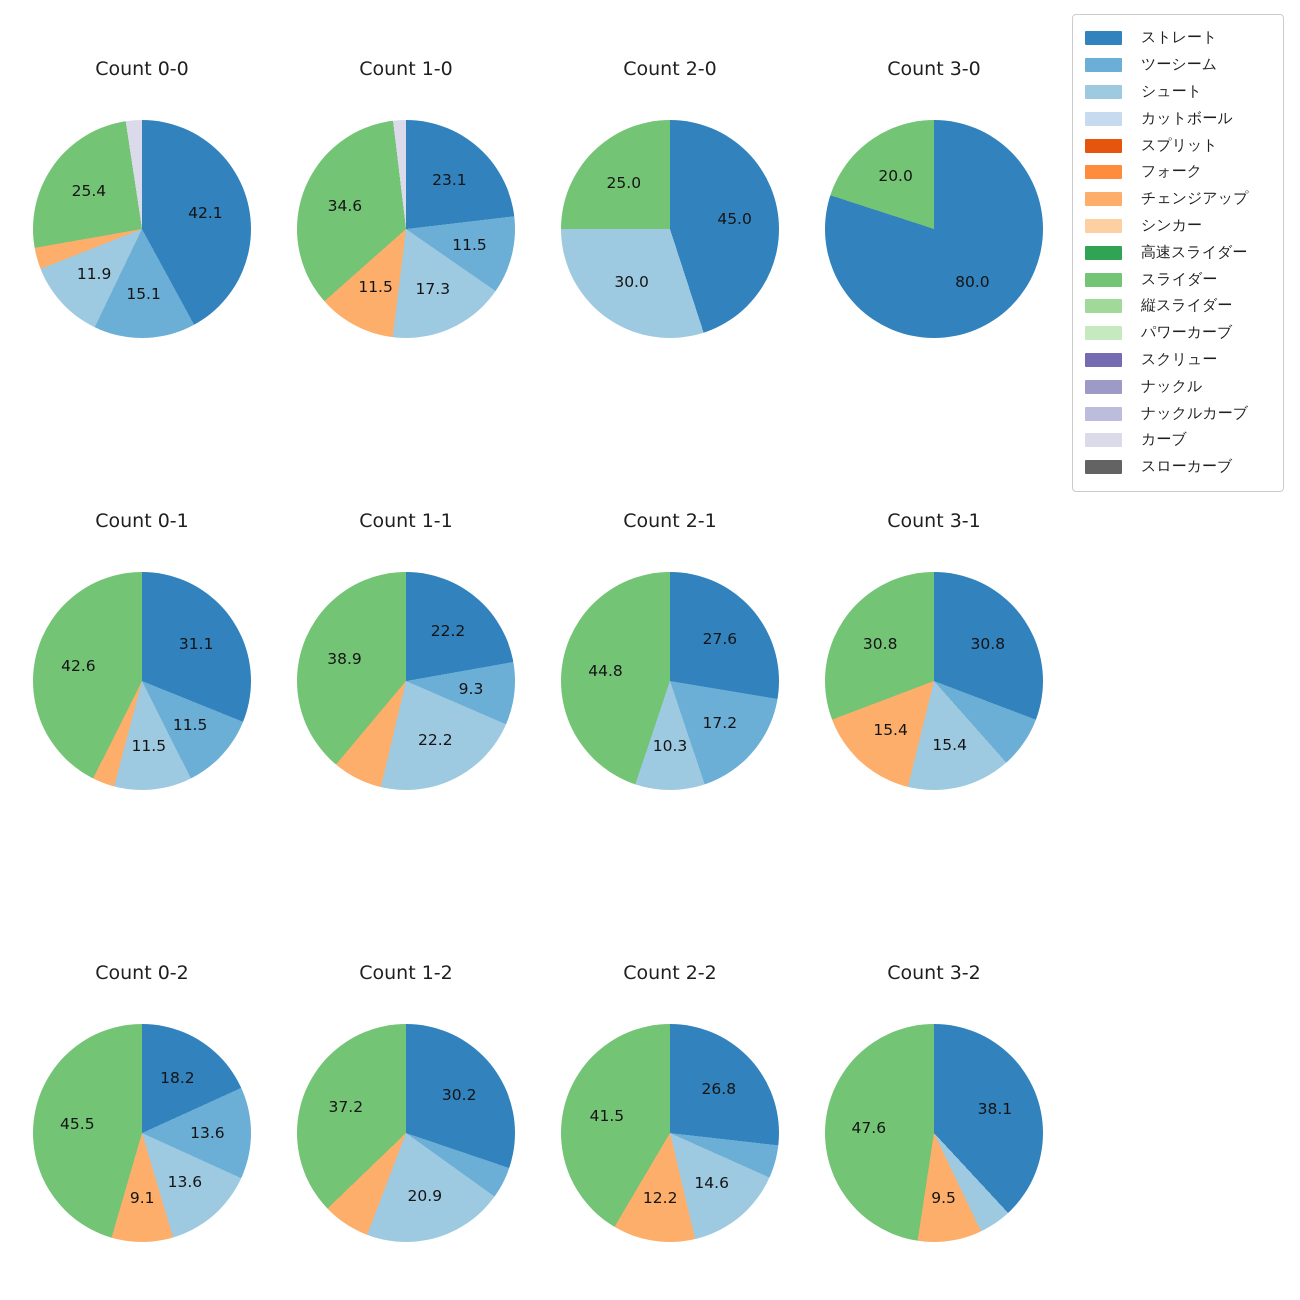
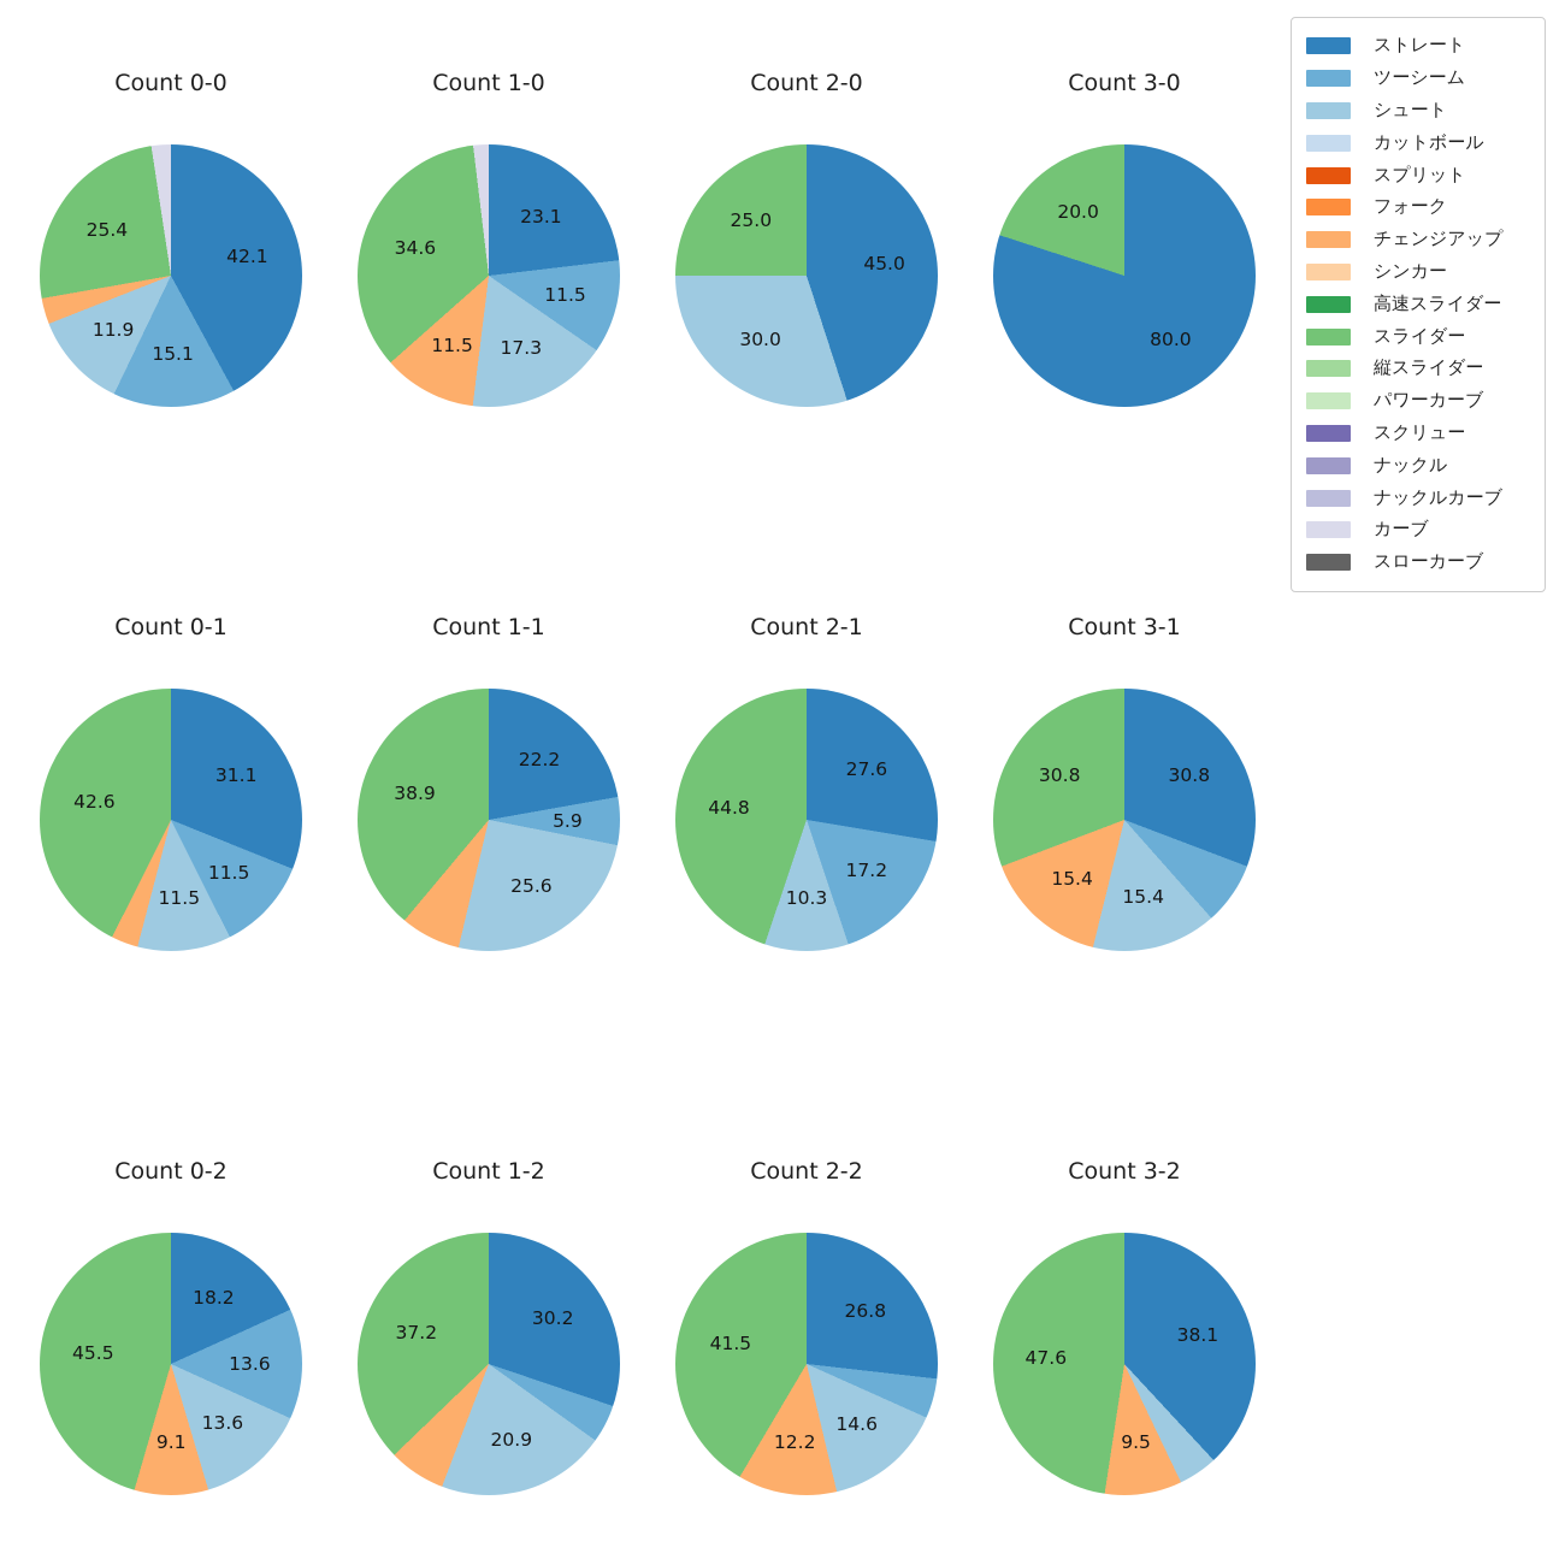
Count 1-1/ツーシーム: 9.3 -> 5.9
Count 1-1/シュート: 22.2 -> 25.6
